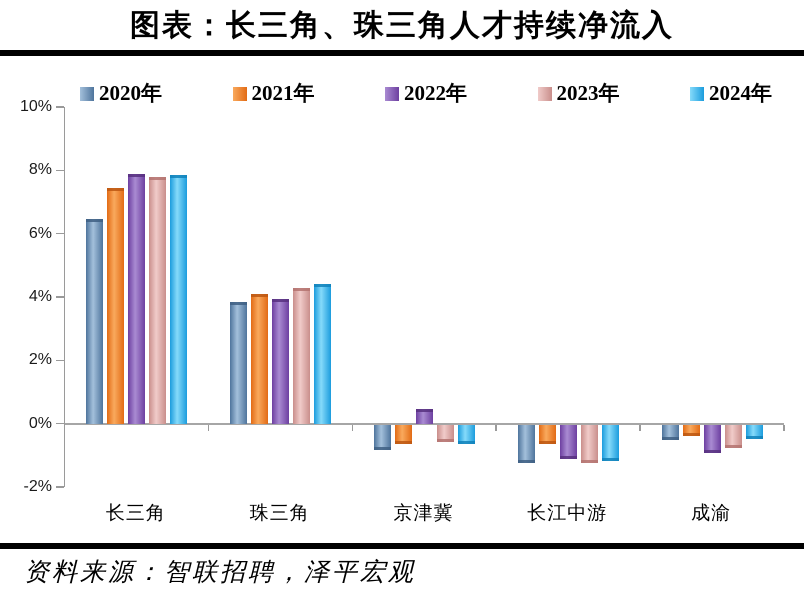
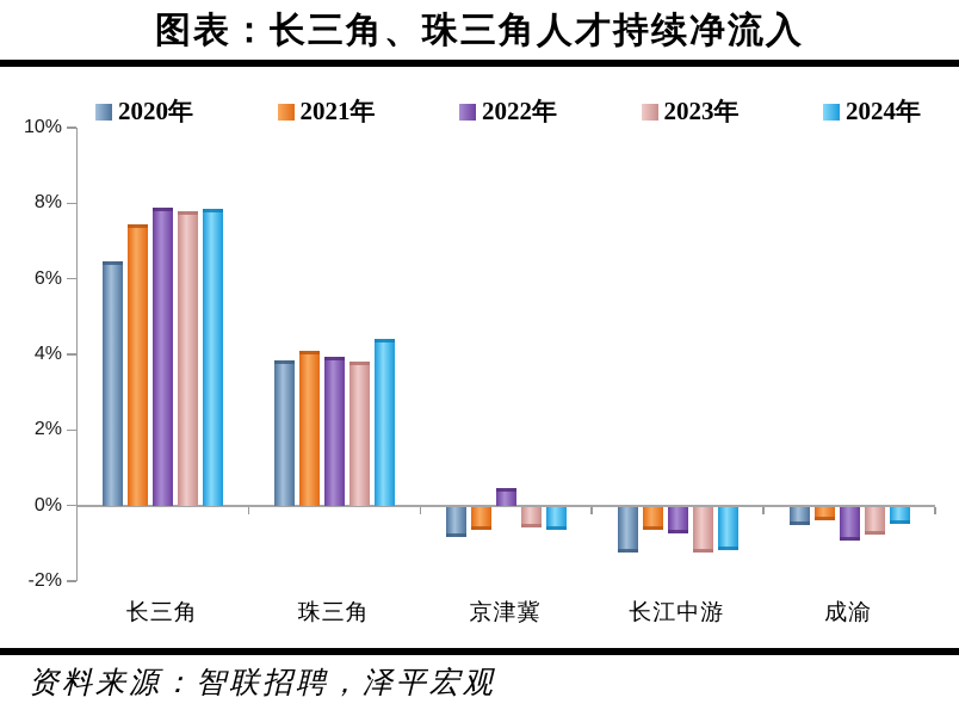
2023年/珠三角: 4.3% -> 3.8%
2022年/长江中游: -1.1% -> -0.7%
